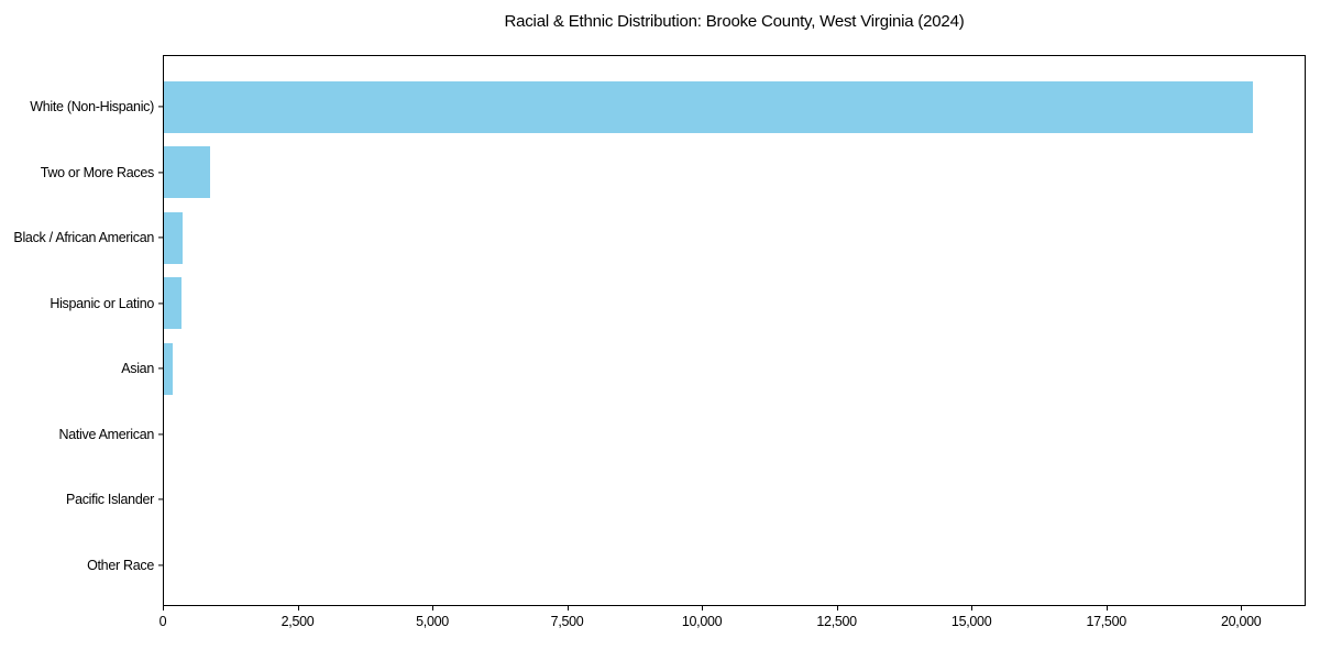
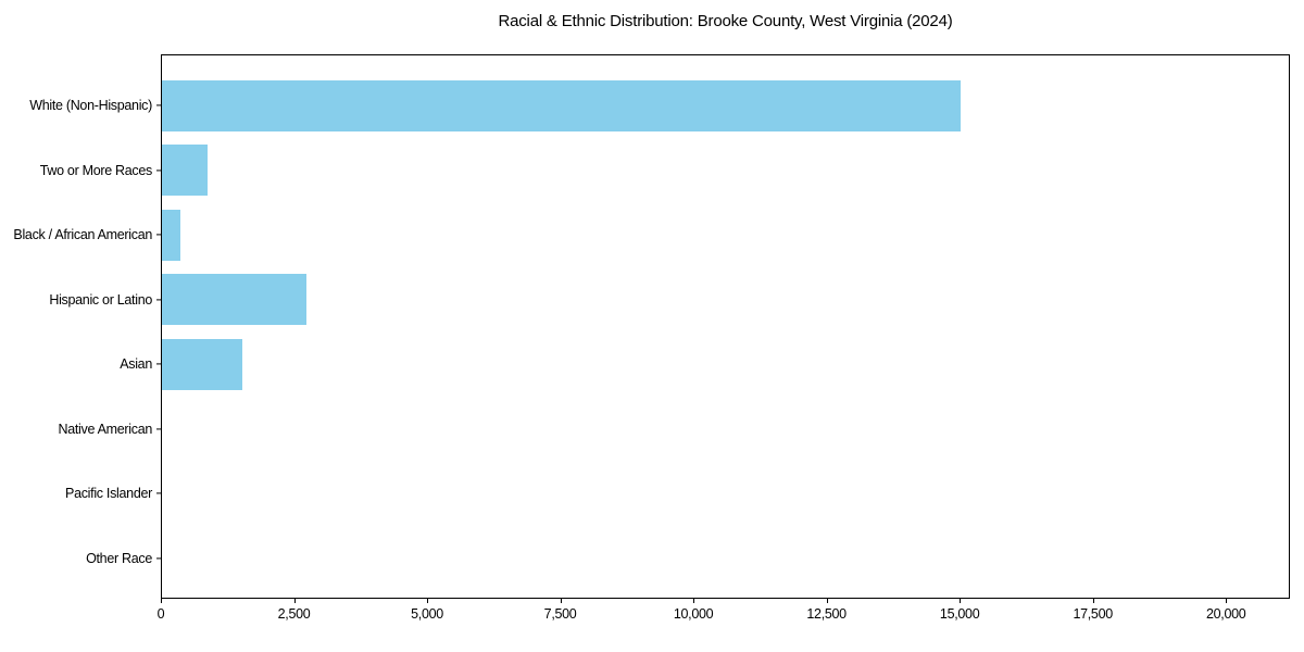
White (Non-Hispanic): 20200 -> 15000
Hispanic or Latino: 300 -> 2700
Asian: 200 -> 1500
